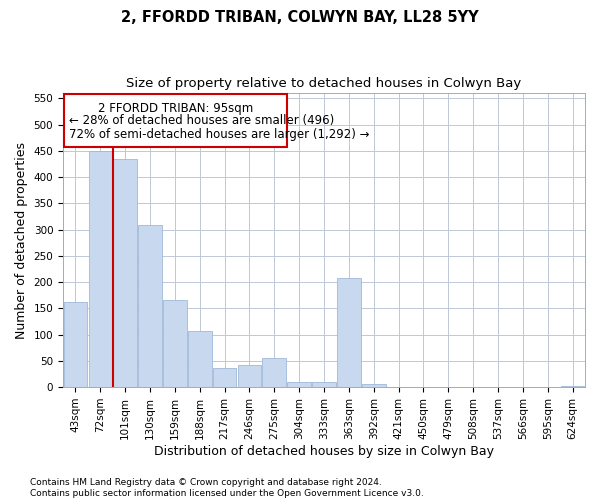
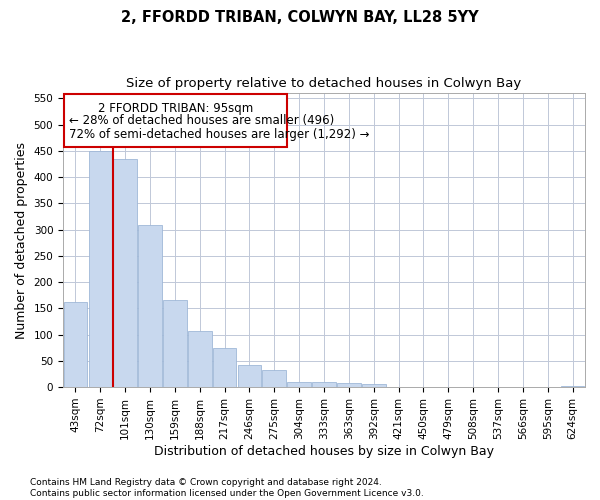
217sqm: 36 -> 74
275sqm: 56 -> 33
363sqm: 208 -> 8
